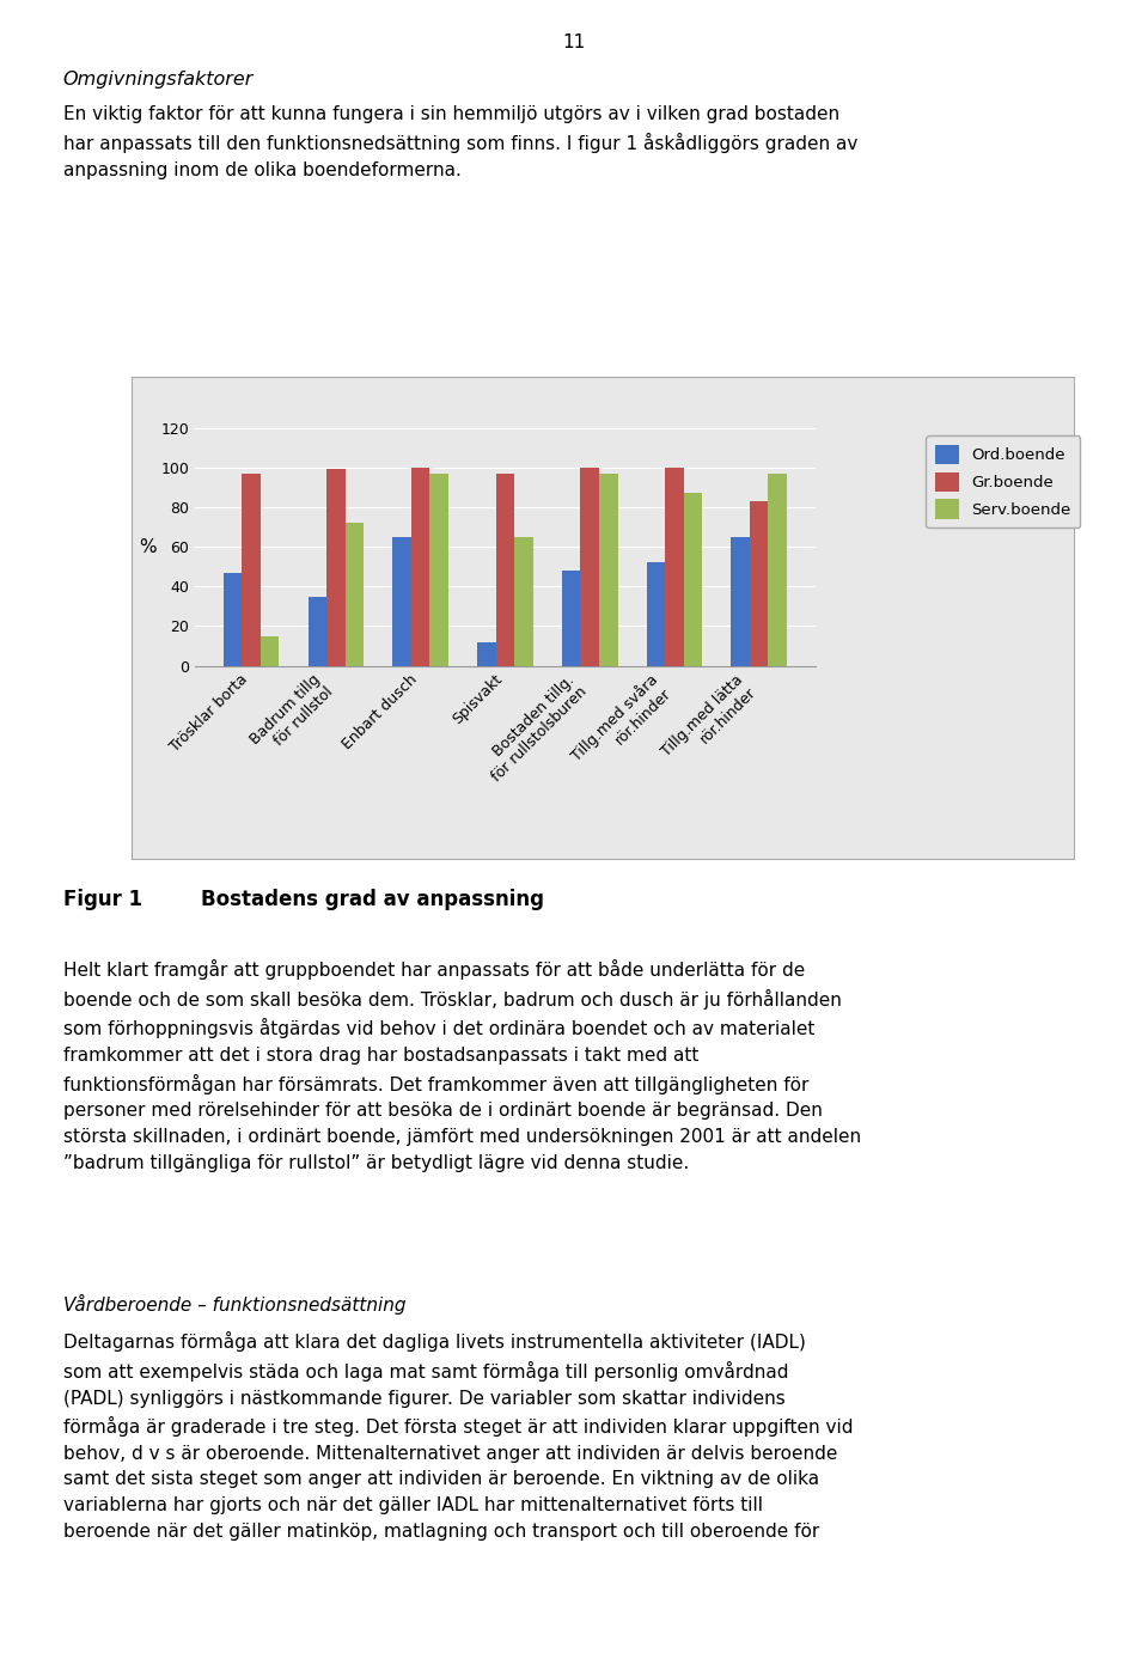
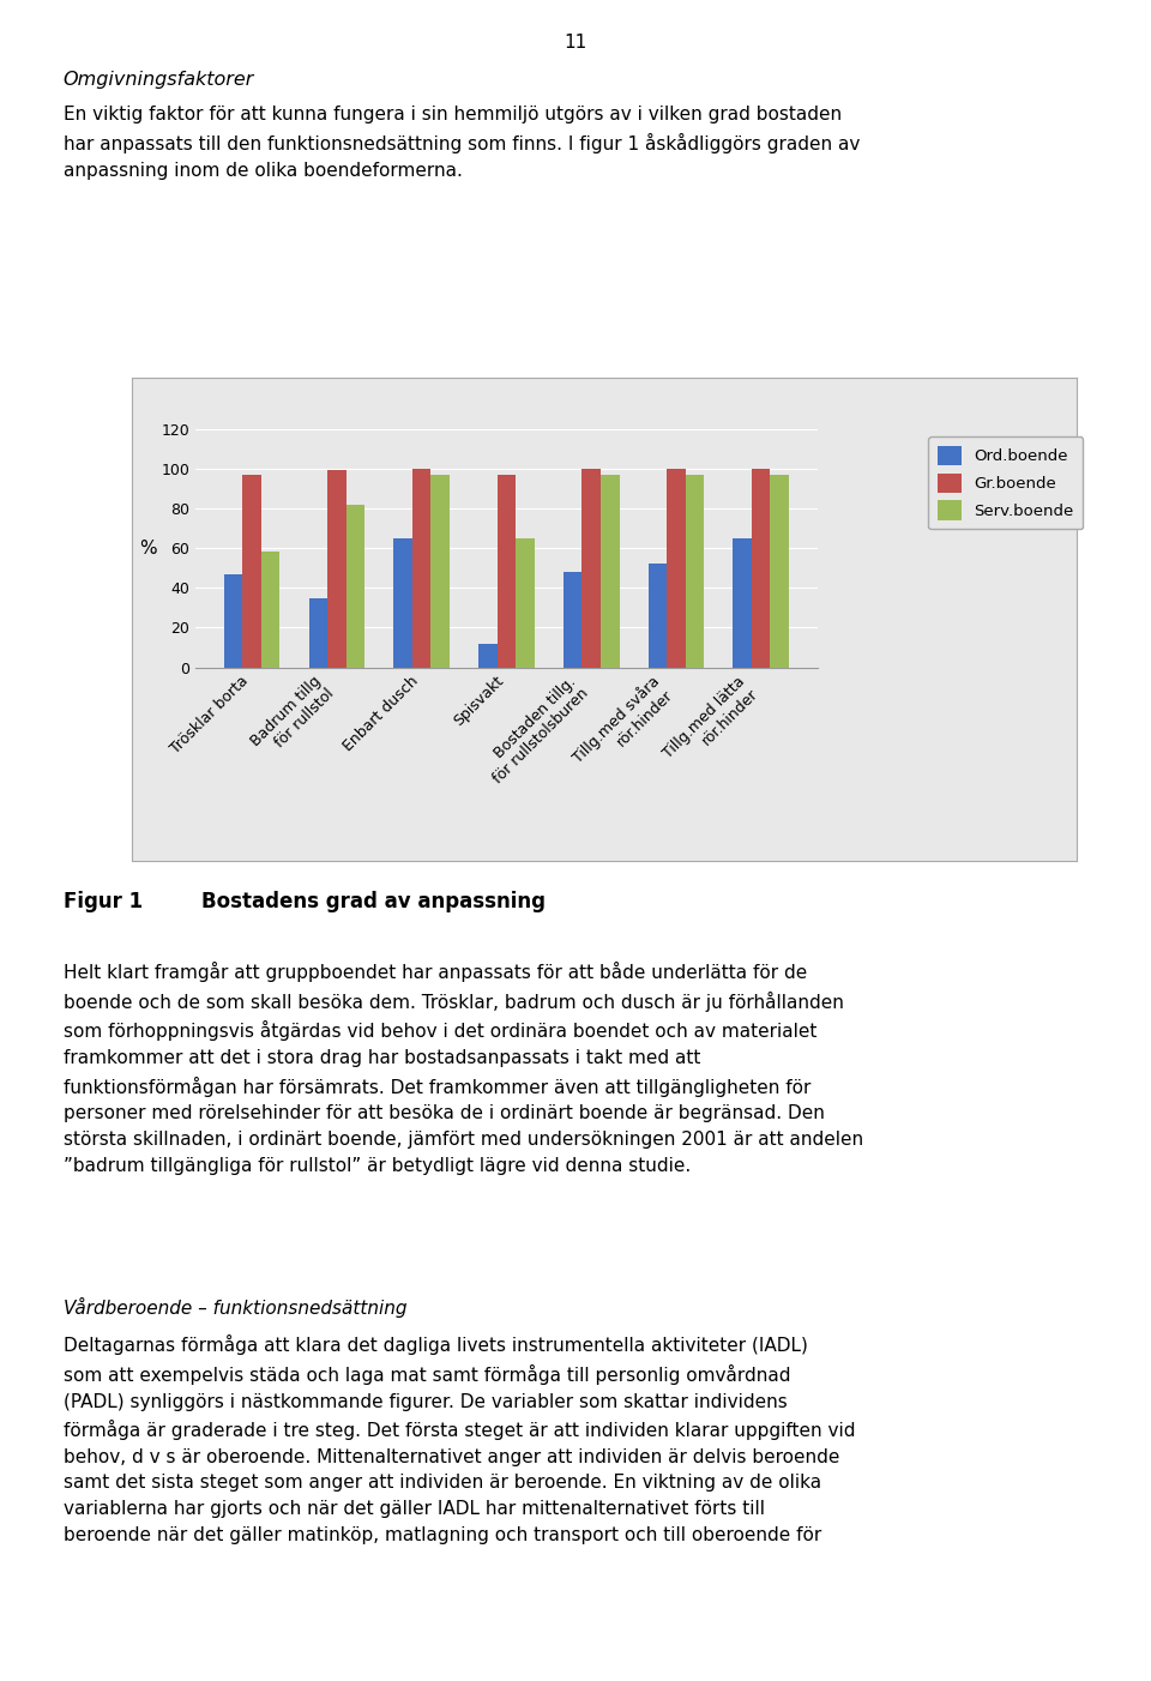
Serv.boende/Trösklar borta: 15 -> 58
Serv.boende/Badrum tillg för rullstol: 72 -> 82
Serv.boende/Tillg.med svåra rör.hinder: 87 -> 97
Gr.boende/Tillg.med lätta rör.hinder: 83 -> 100
